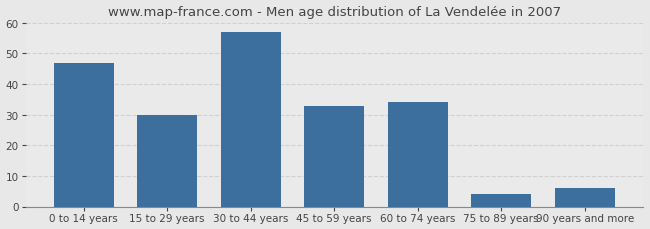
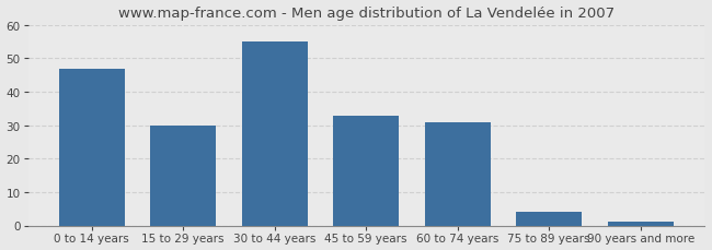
30 to 44 years: 57 -> 55
60 to 74 years: 34 -> 31
90 years and more: 6 -> 1
